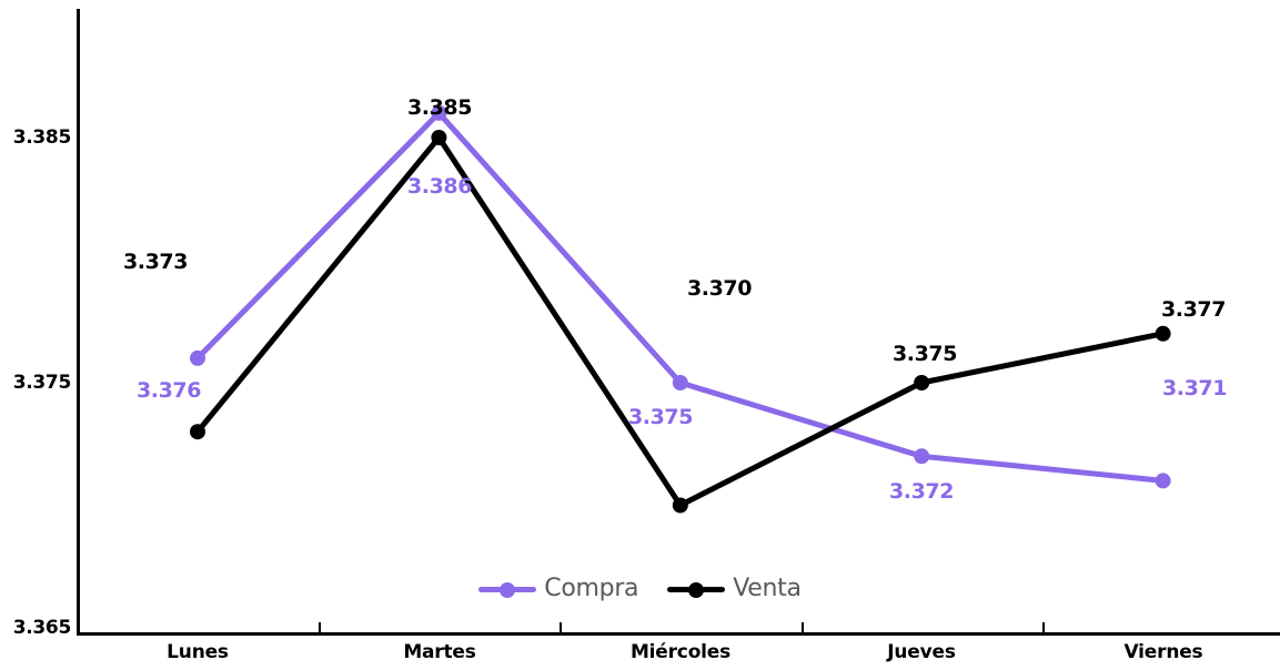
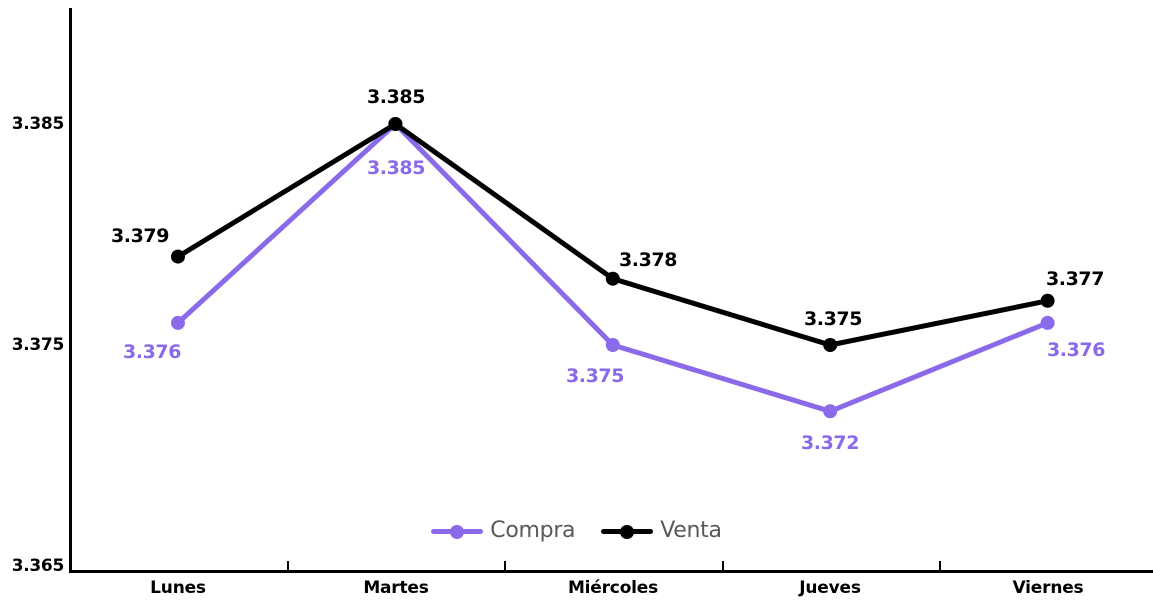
Venta/Lunes: 3.373 -> 3.379
Compra/Martes: 3.386 -> 3.385
Venta/Miércoles: 3.370 -> 3.378
Compra/Viernes: 3.371 -> 3.376
